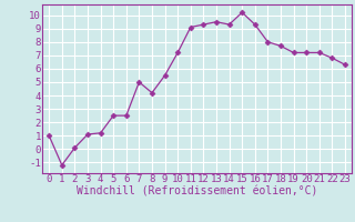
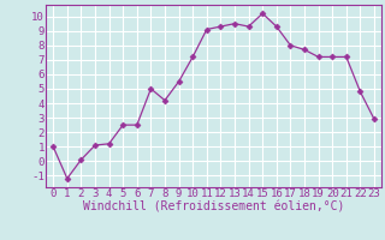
22: 6.8 -> 4.8
23: 6.3 -> 2.9
